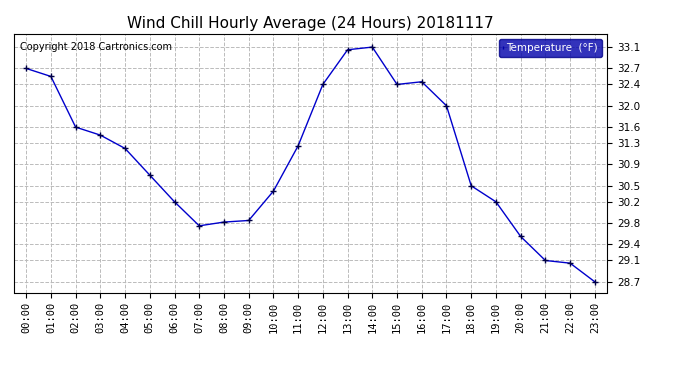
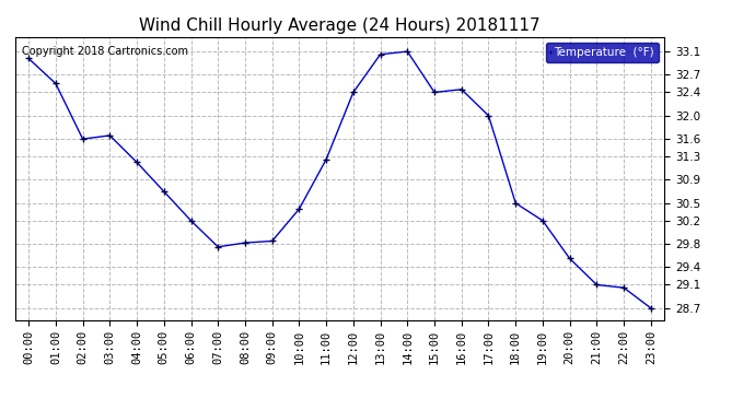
00:00: 32.70 -> 32.98
03:00: 31.45 -> 31.66
